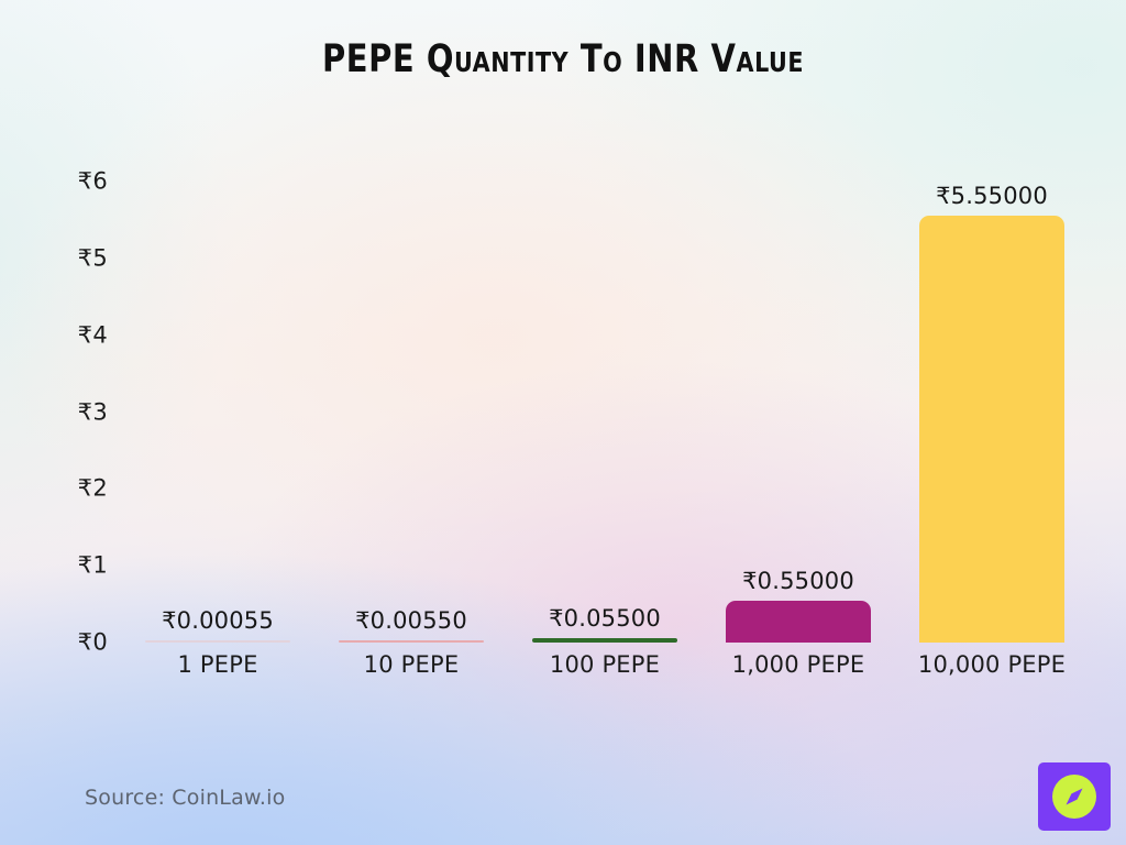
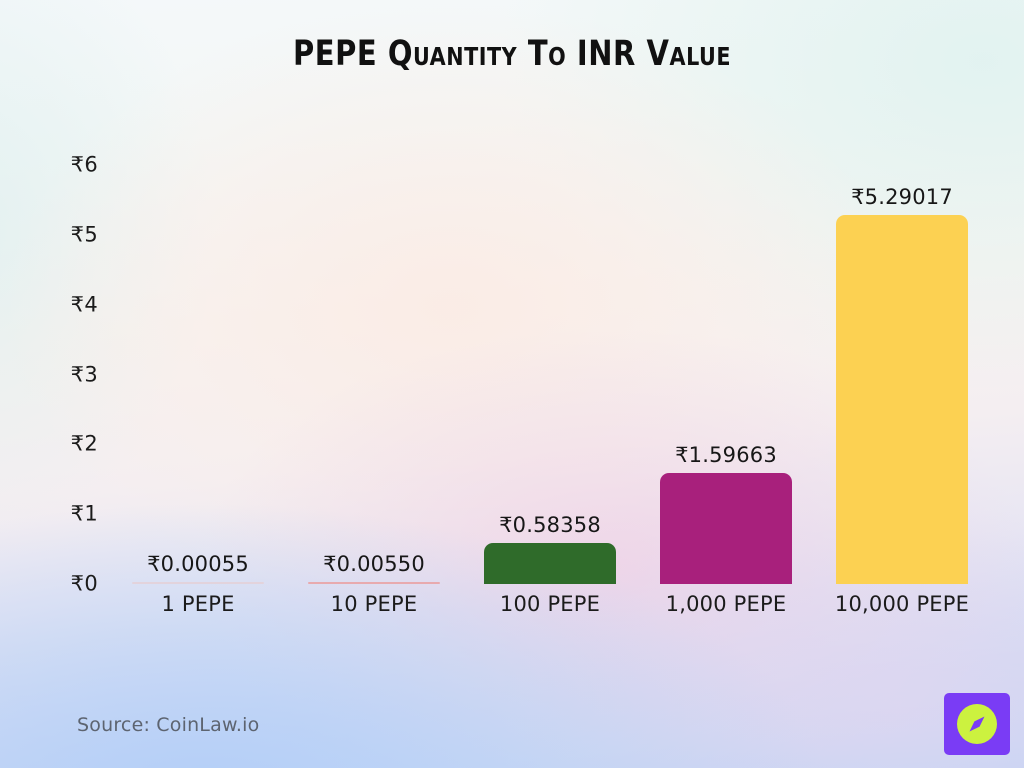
100 PEPE: 0.05500 -> 0.58358
1,000 PEPE: 0.55000 -> 1.59663
10,000 PEPE: 5.55000 -> 5.29017
